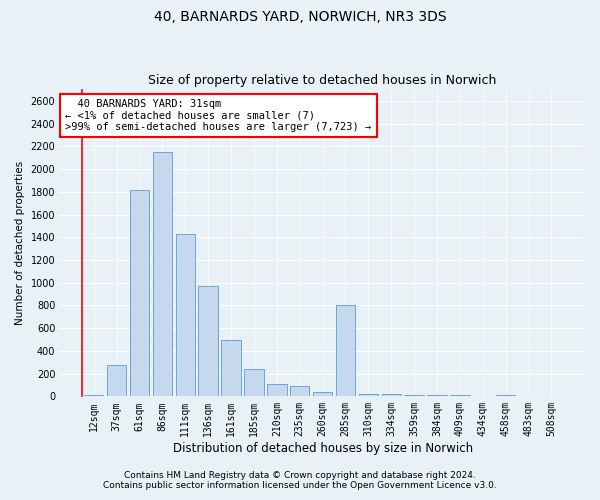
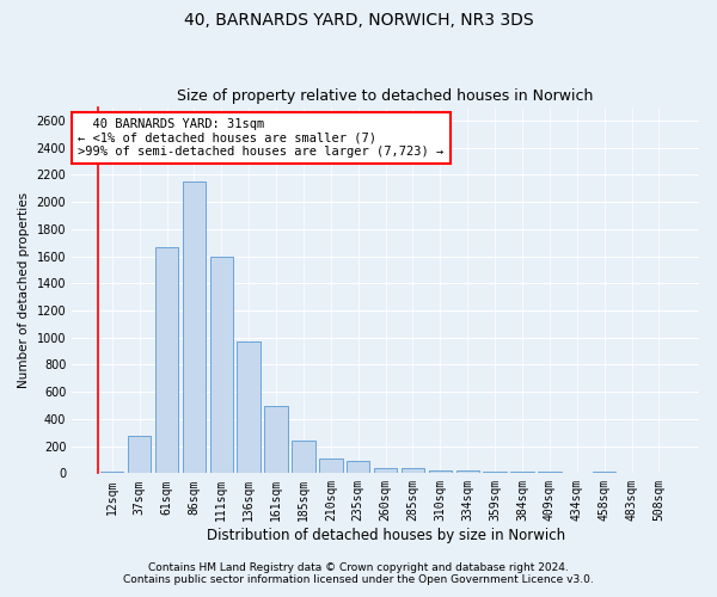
61sqm: 1820 -> 1670
111sqm: 1430 -> 1600
285sqm: 800 -> 40
